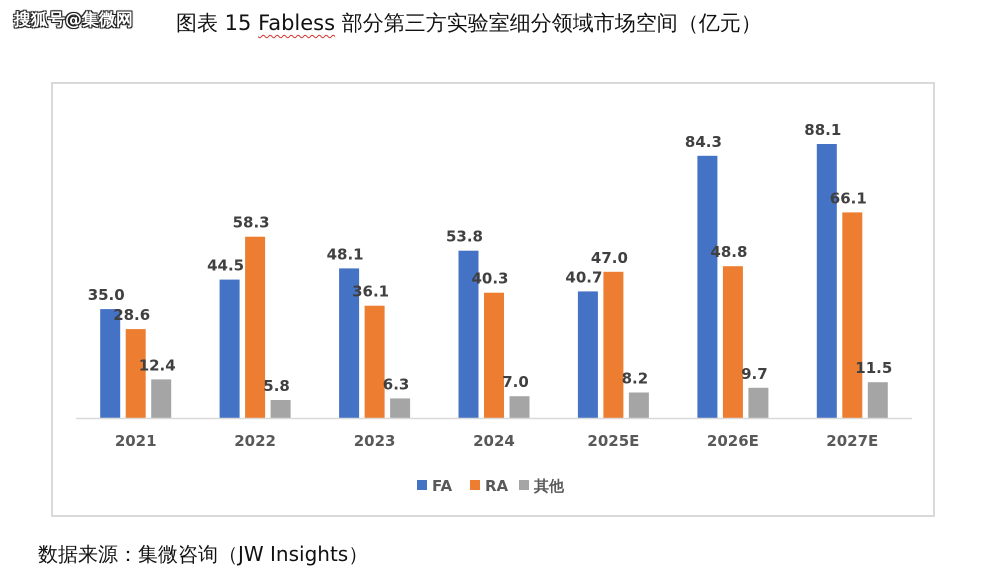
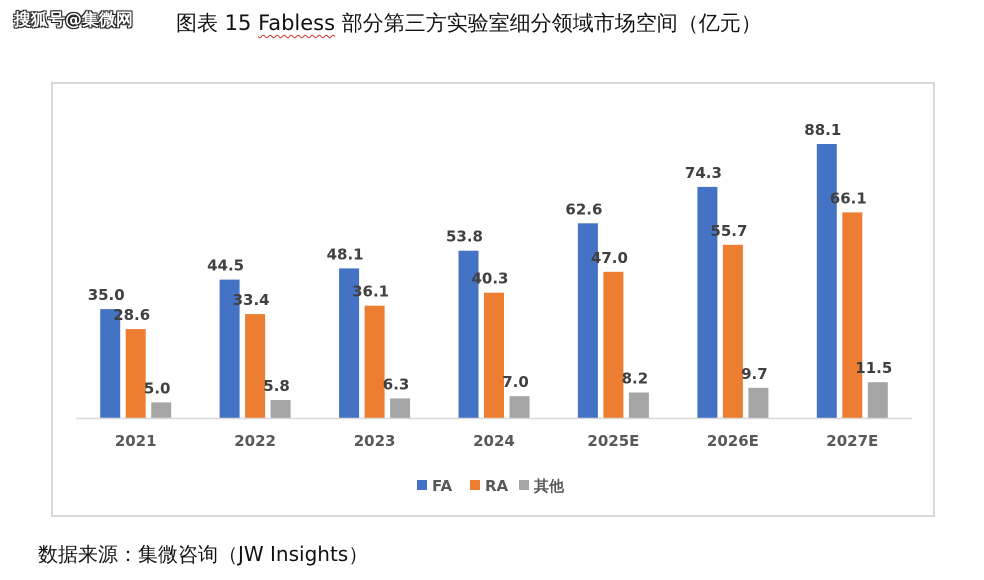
其他/2021: 12.4 -> 5.0
RA/2022: 58.3 -> 33.4
FA/2025E: 40.7 -> 62.6
FA/2026E: 84.3 -> 74.3
RA/2026E: 48.8 -> 55.7
